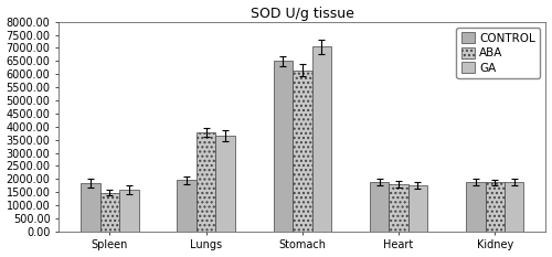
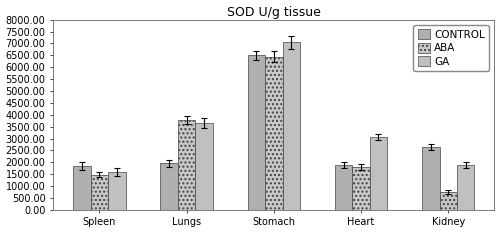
ABA/Stomach: 6150 -> 6450
GA/Heart: 1770 -> 3050
CONTROL/Kidney: 1900 -> 2650
ABA/Kidney: 1880 -> 750
